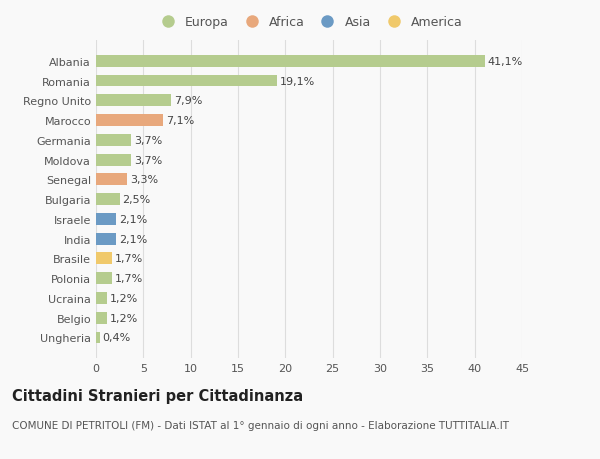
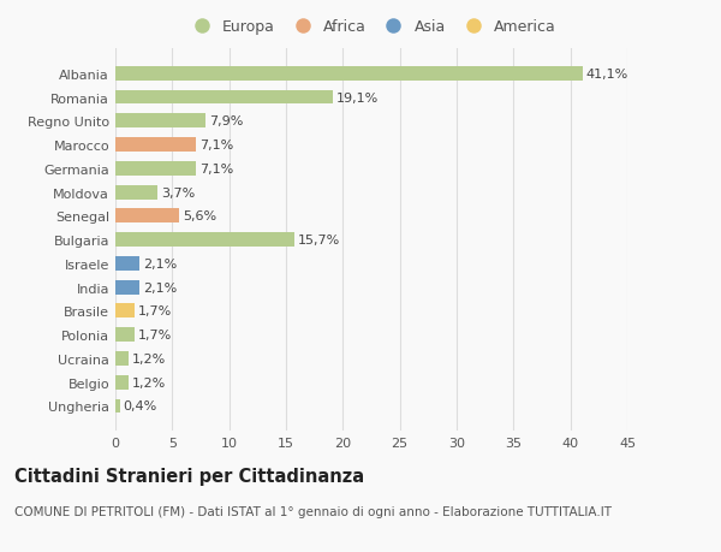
Germania: 3,7% -> 7,1%
Senegal: 3,3% -> 5,6%
Bulgaria: 2,5% -> 15,7%
